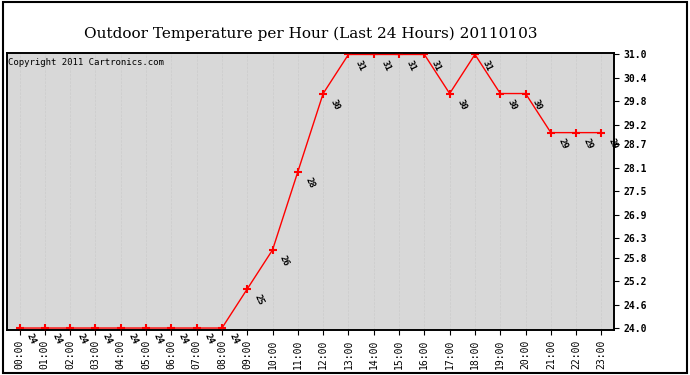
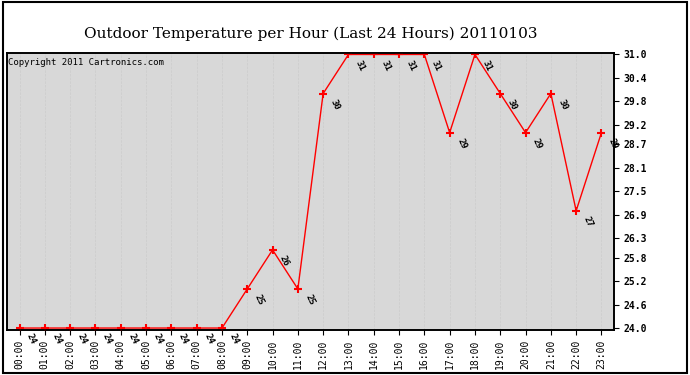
11:00: 28 -> 25
17:00: 30 -> 29
20:00: 30 -> 29
21:00: 29 -> 30
22:00: 29 -> 27
